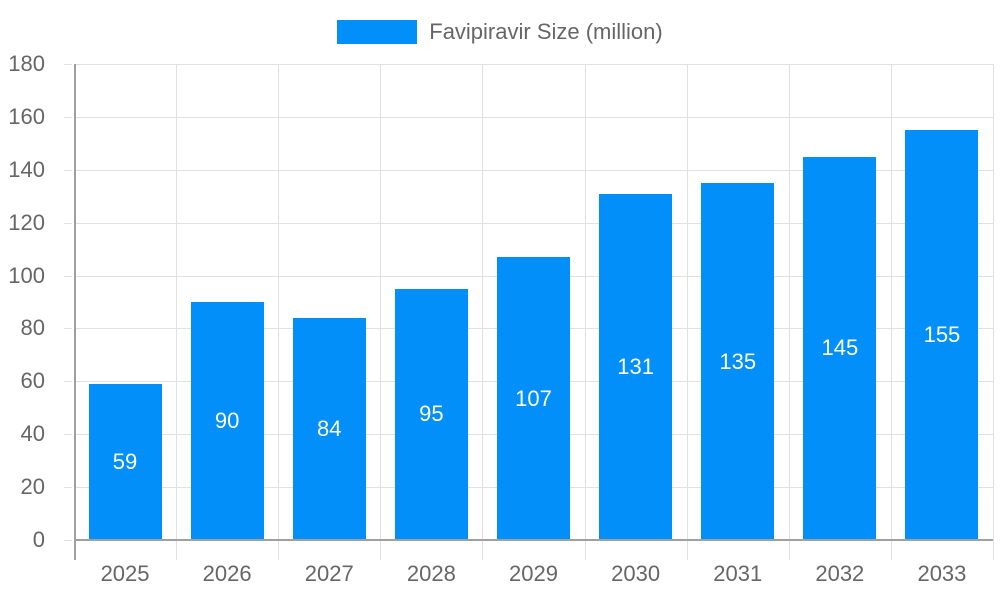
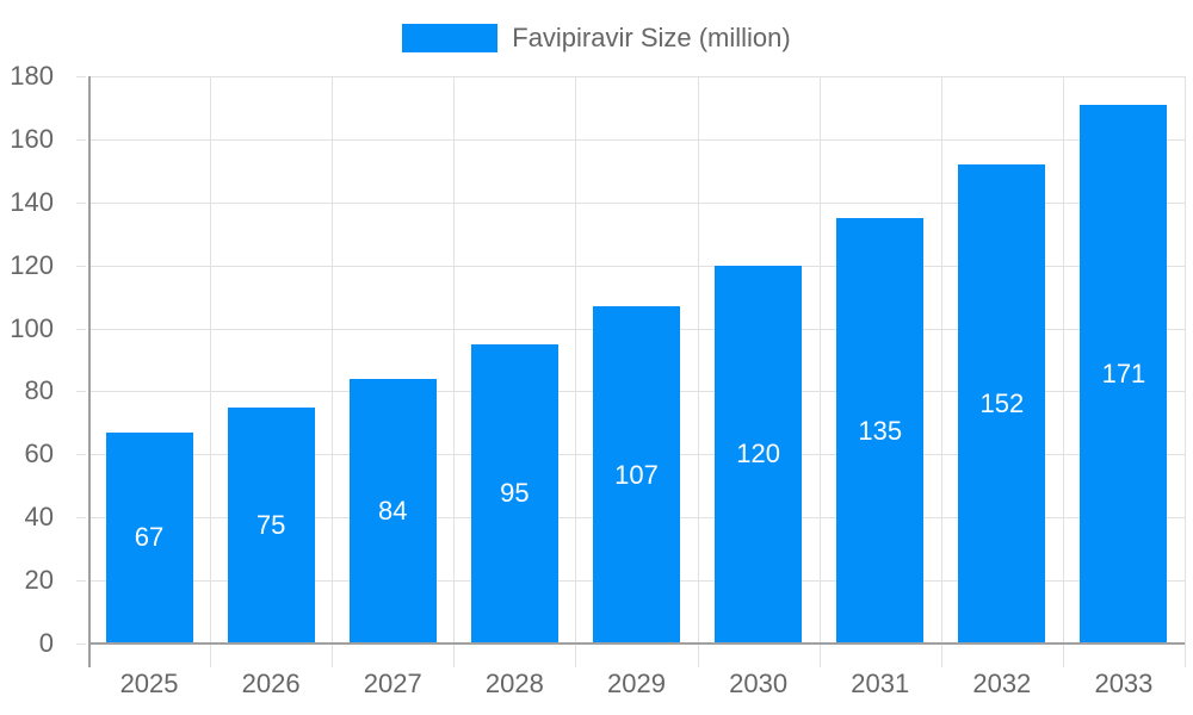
2025: 59 -> 67
2026: 90 -> 75
2030: 131 -> 120
2032: 145 -> 152
2033: 155 -> 171
